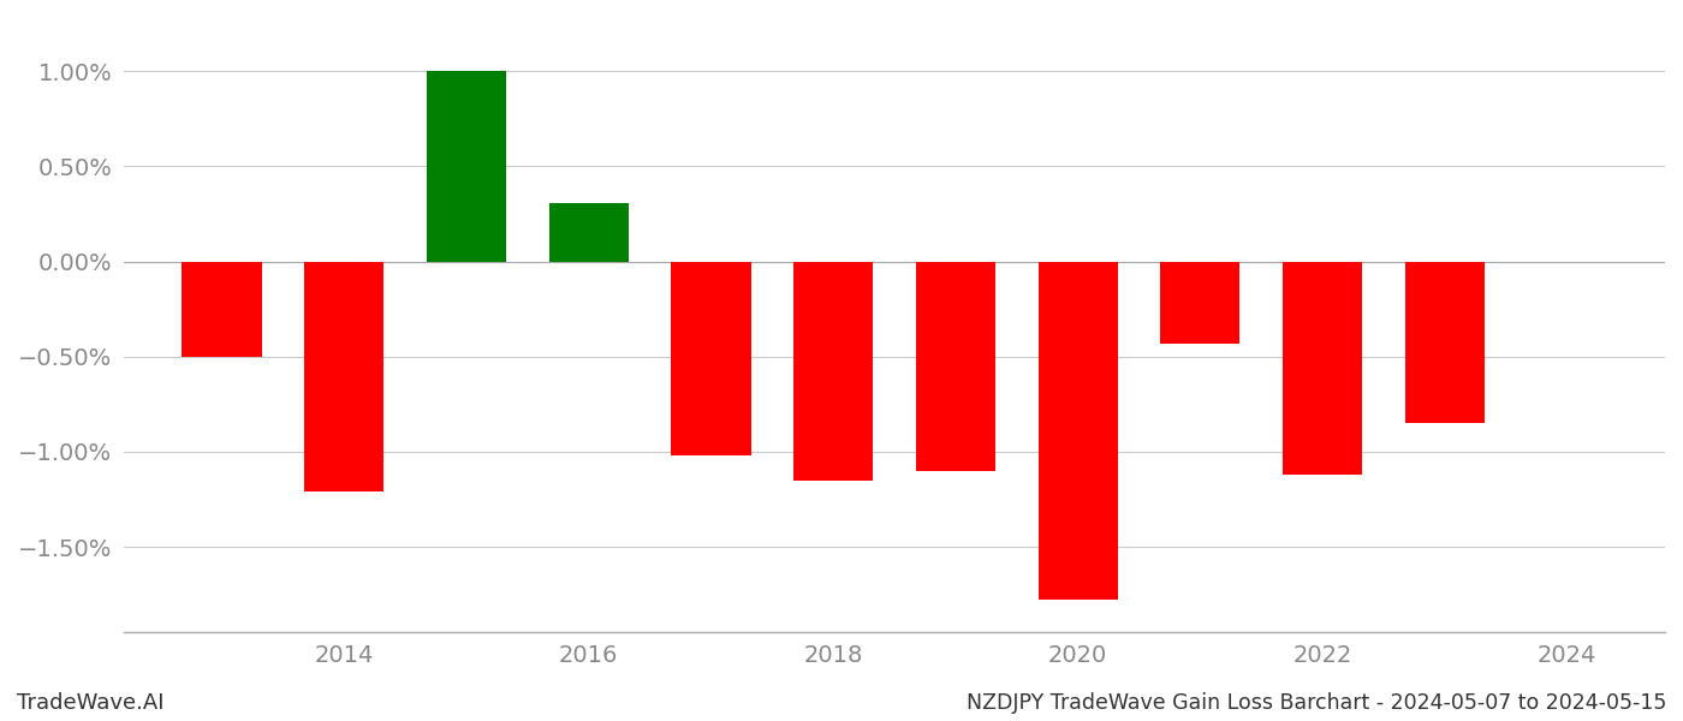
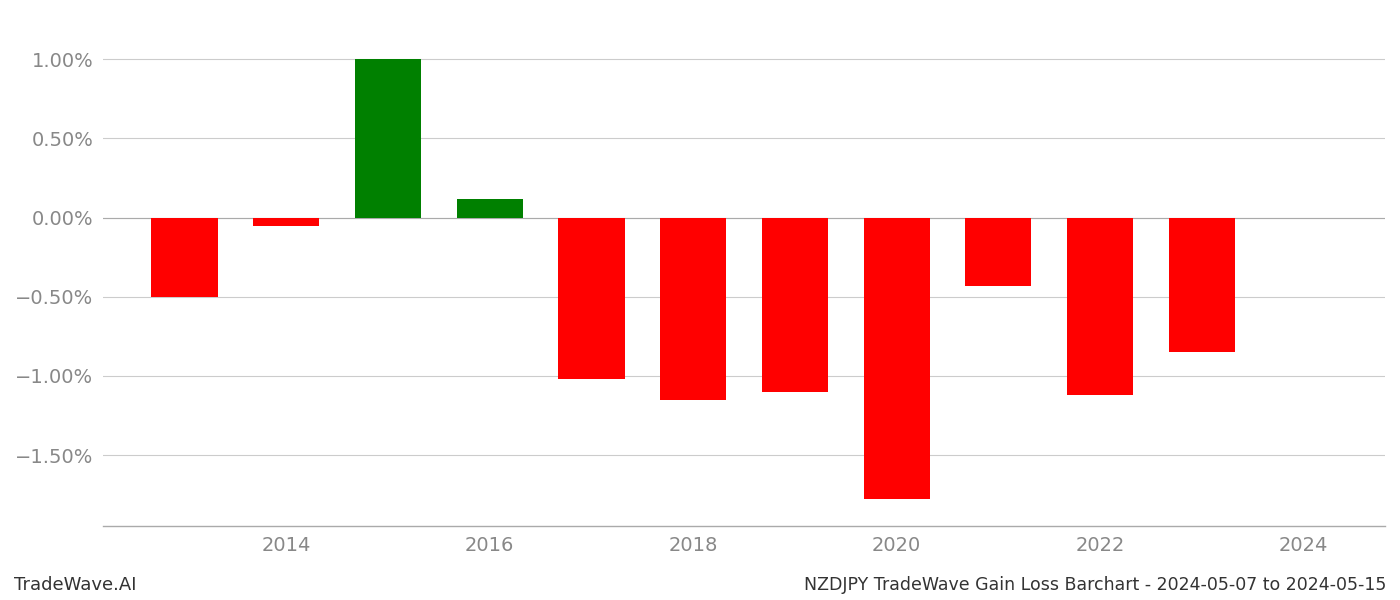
2014: -1.21% -> -0.05%
2016: 0.31% -> 0.12%
